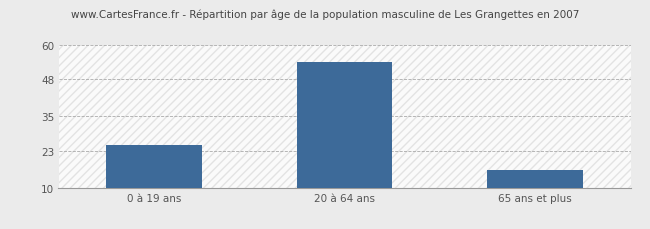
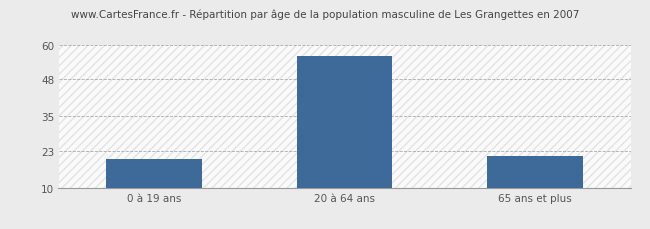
0 à 19 ans: 25 -> 20
20 à 64 ans: 54 -> 56
65 ans et plus: 16 -> 21
